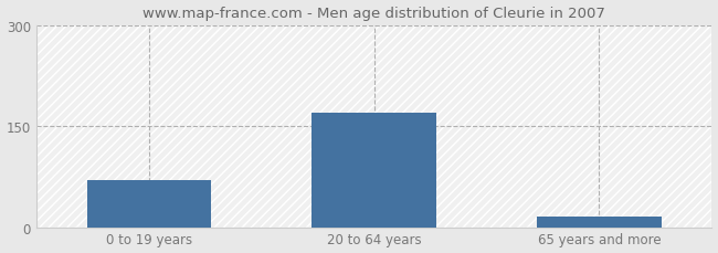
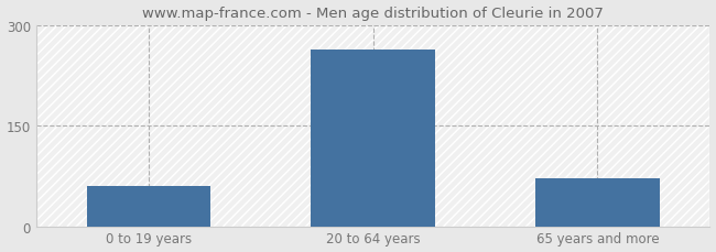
0 to 19 years: 70 -> 60
20 to 64 years: 170 -> 264
65 years and more: 15 -> 72
